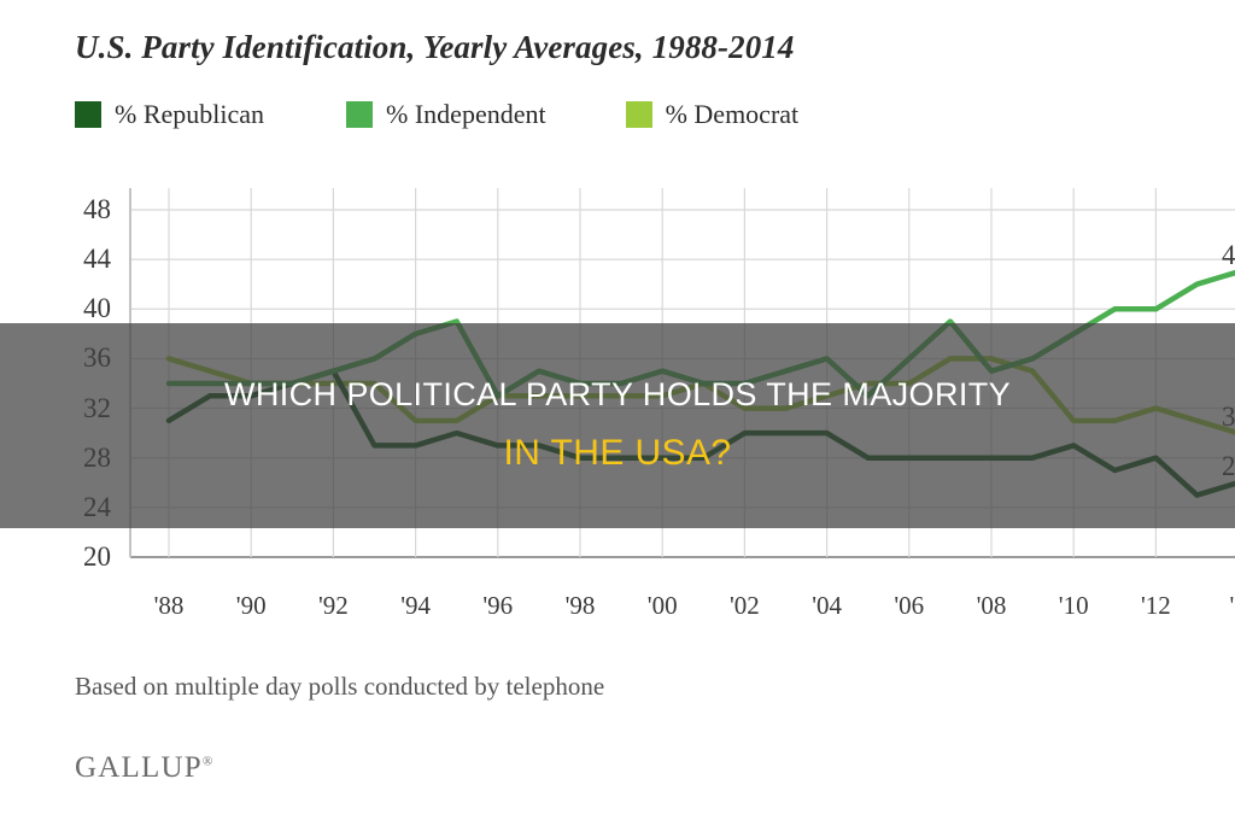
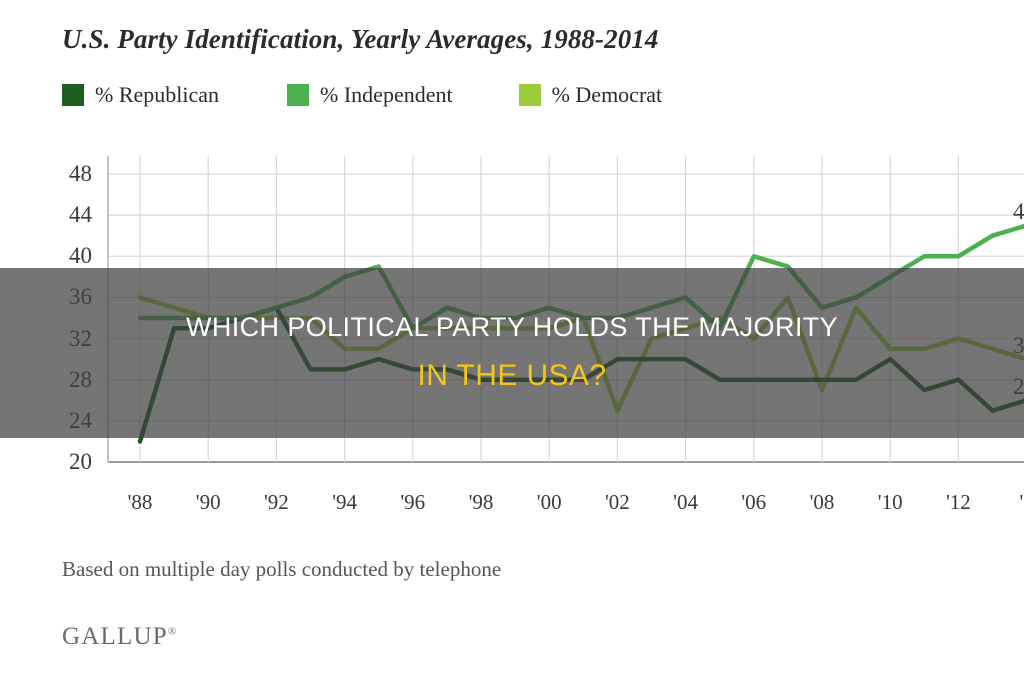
% Republican/'88: 31 -> 22
% Democrat/'02: 32 -> 25
% Independent/'06: 36 -> 40
% Democrat/'06: 34 -> 32
% Democrat/'08: 36 -> 27
% Republican/'10: 29 -> 30
